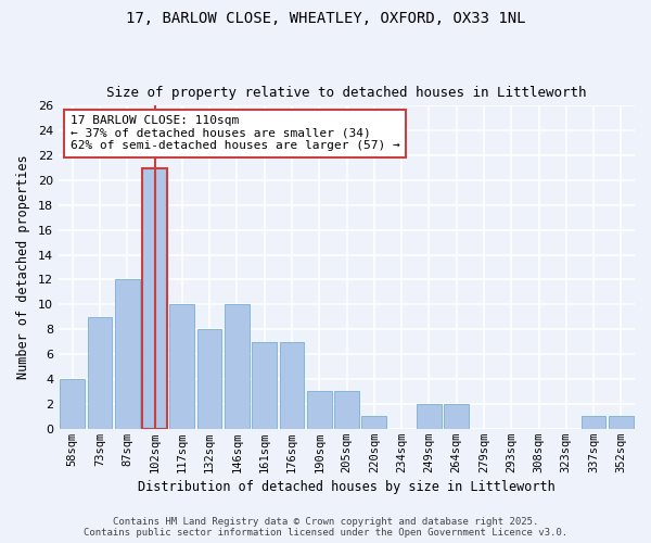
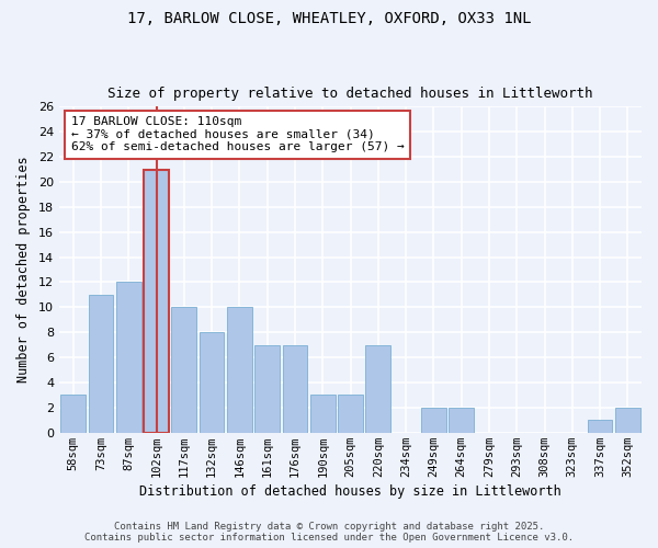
58sqm: 4 -> 3
73sqm: 9 -> 11
220sqm: 1 -> 7
352sqm: 1 -> 2
